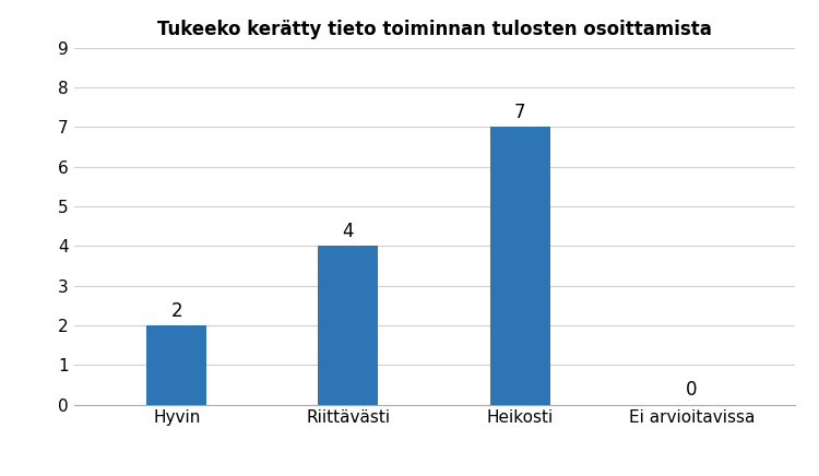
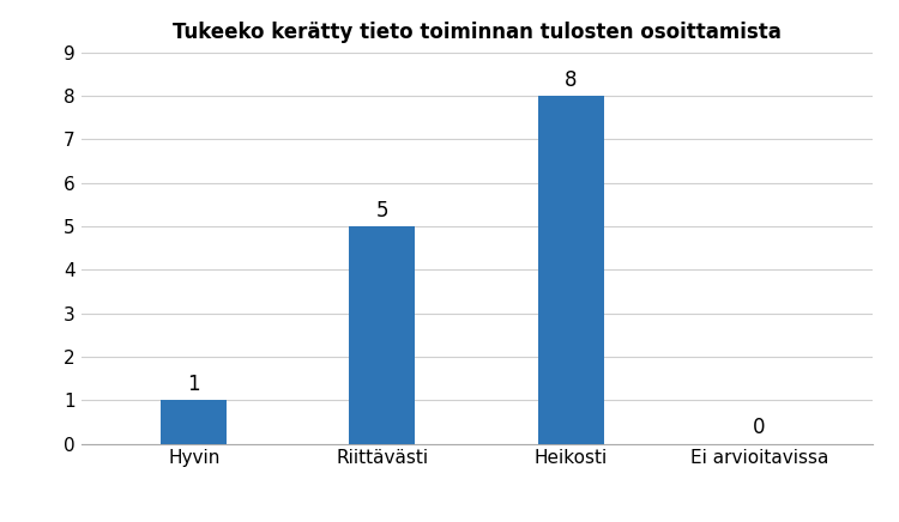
Hyvin: 2 -> 1
Riittävästi: 4 -> 5
Heikosti: 7 -> 8
